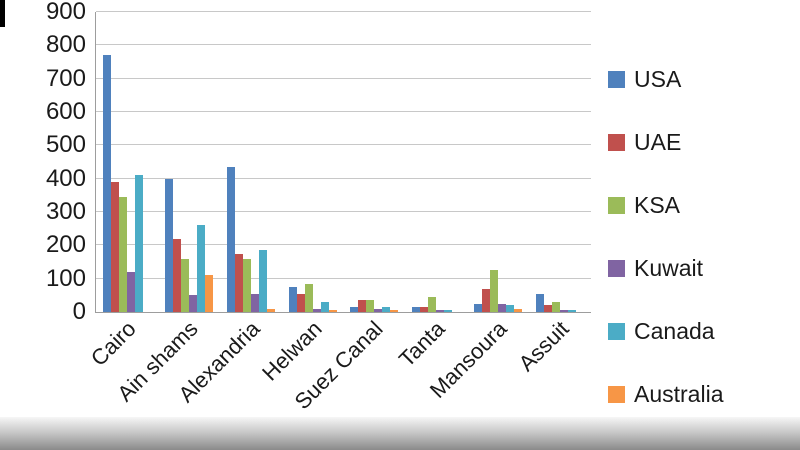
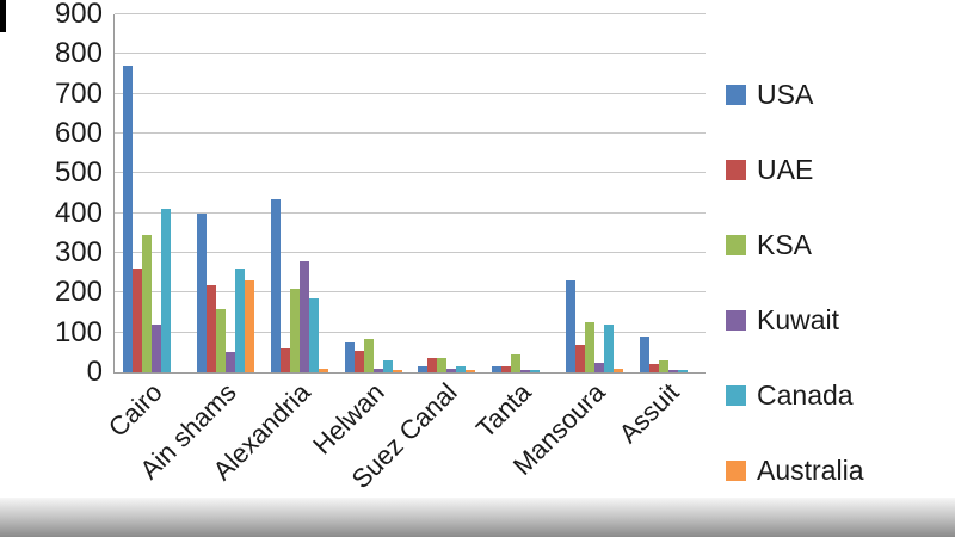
UAE/Cairo: 390 -> 260
Australia/Ain shams: 110 -> 230
UAE/Alexandria: 180 -> 60
KSA/Alexandria: 160 -> 210
Kuwait/Alexandria: 60 -> 280
USA/Mansoura: 20 -> 230
Canada/Mansoura: 20 -> 120
USA/Assuit: 60 -> 90
